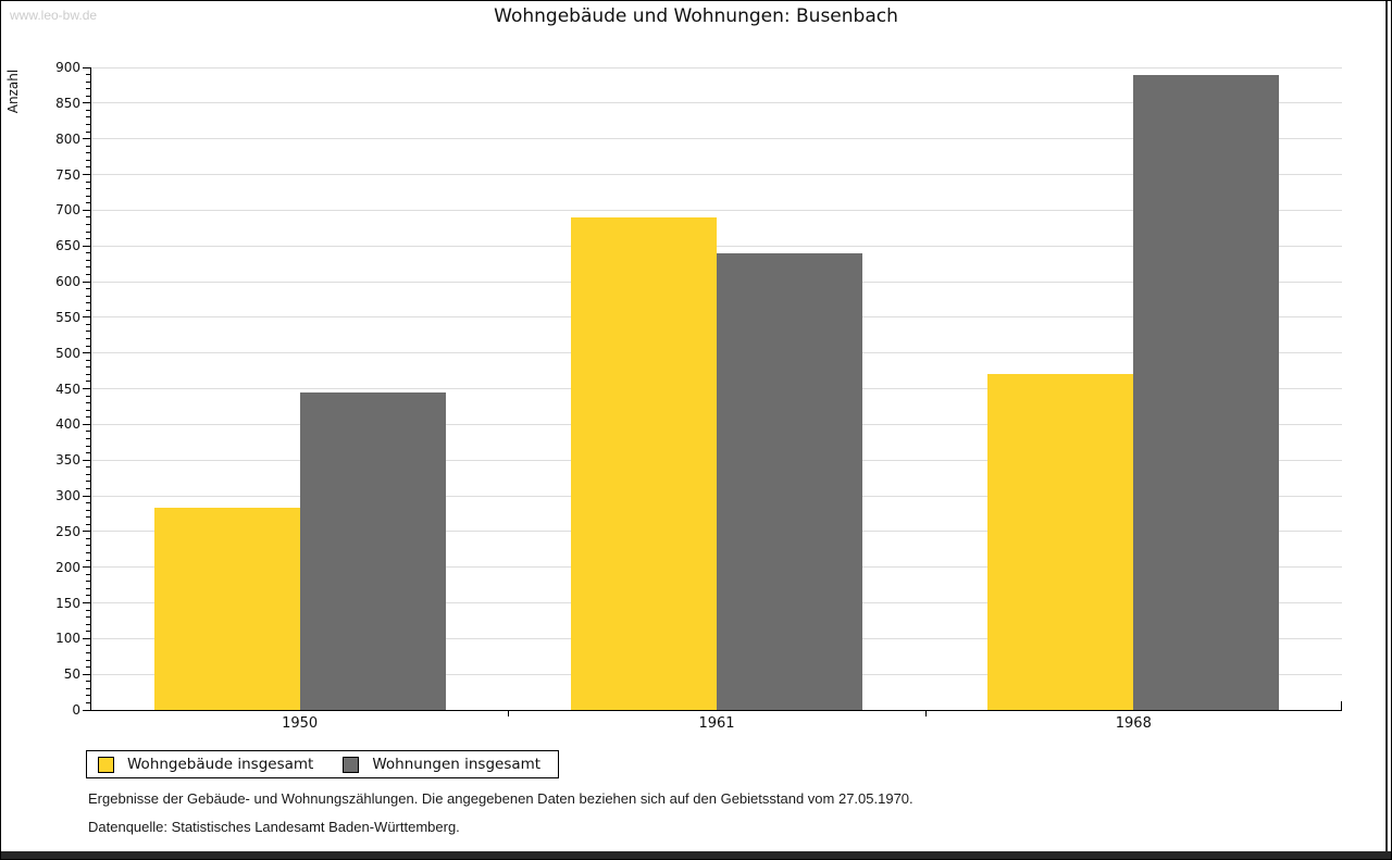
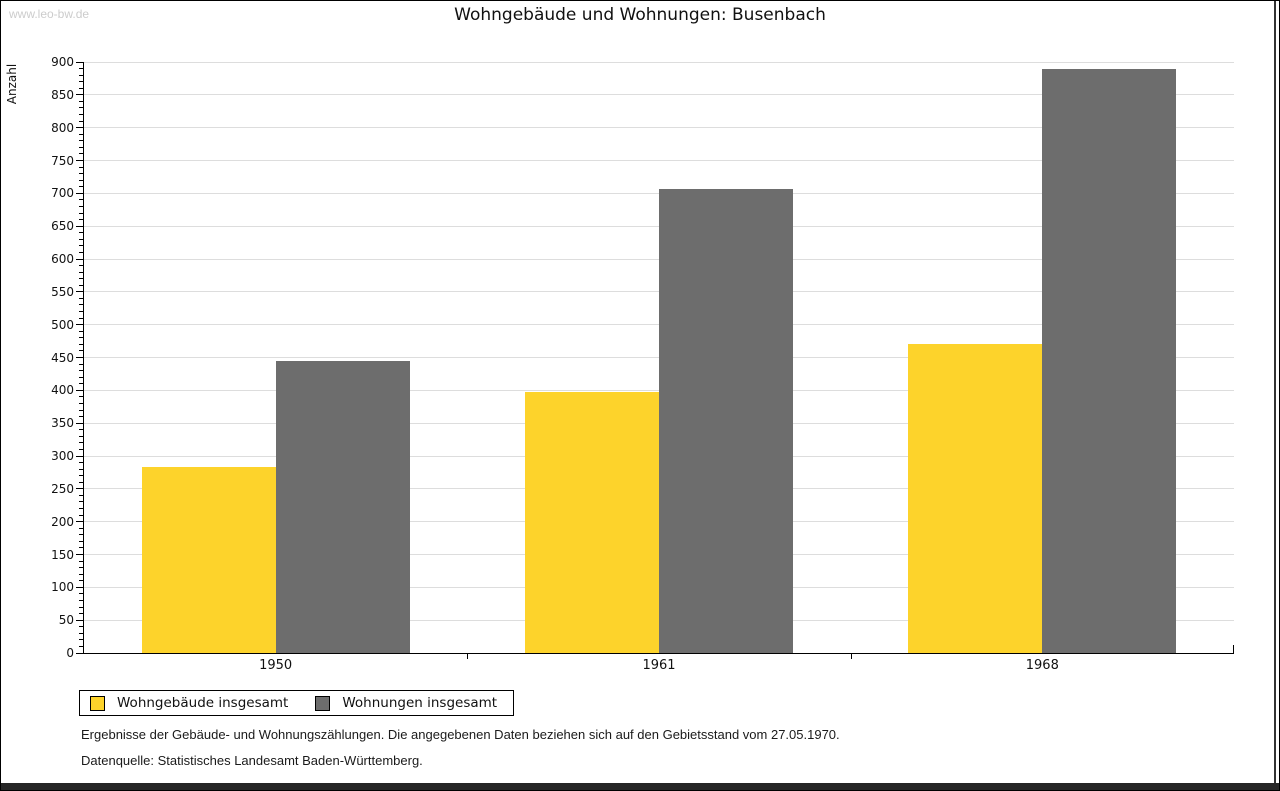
Wohngebäude insgesamt/1961: 690 -> 400
Wohnungen insgesamt/1961: 640 -> 710
